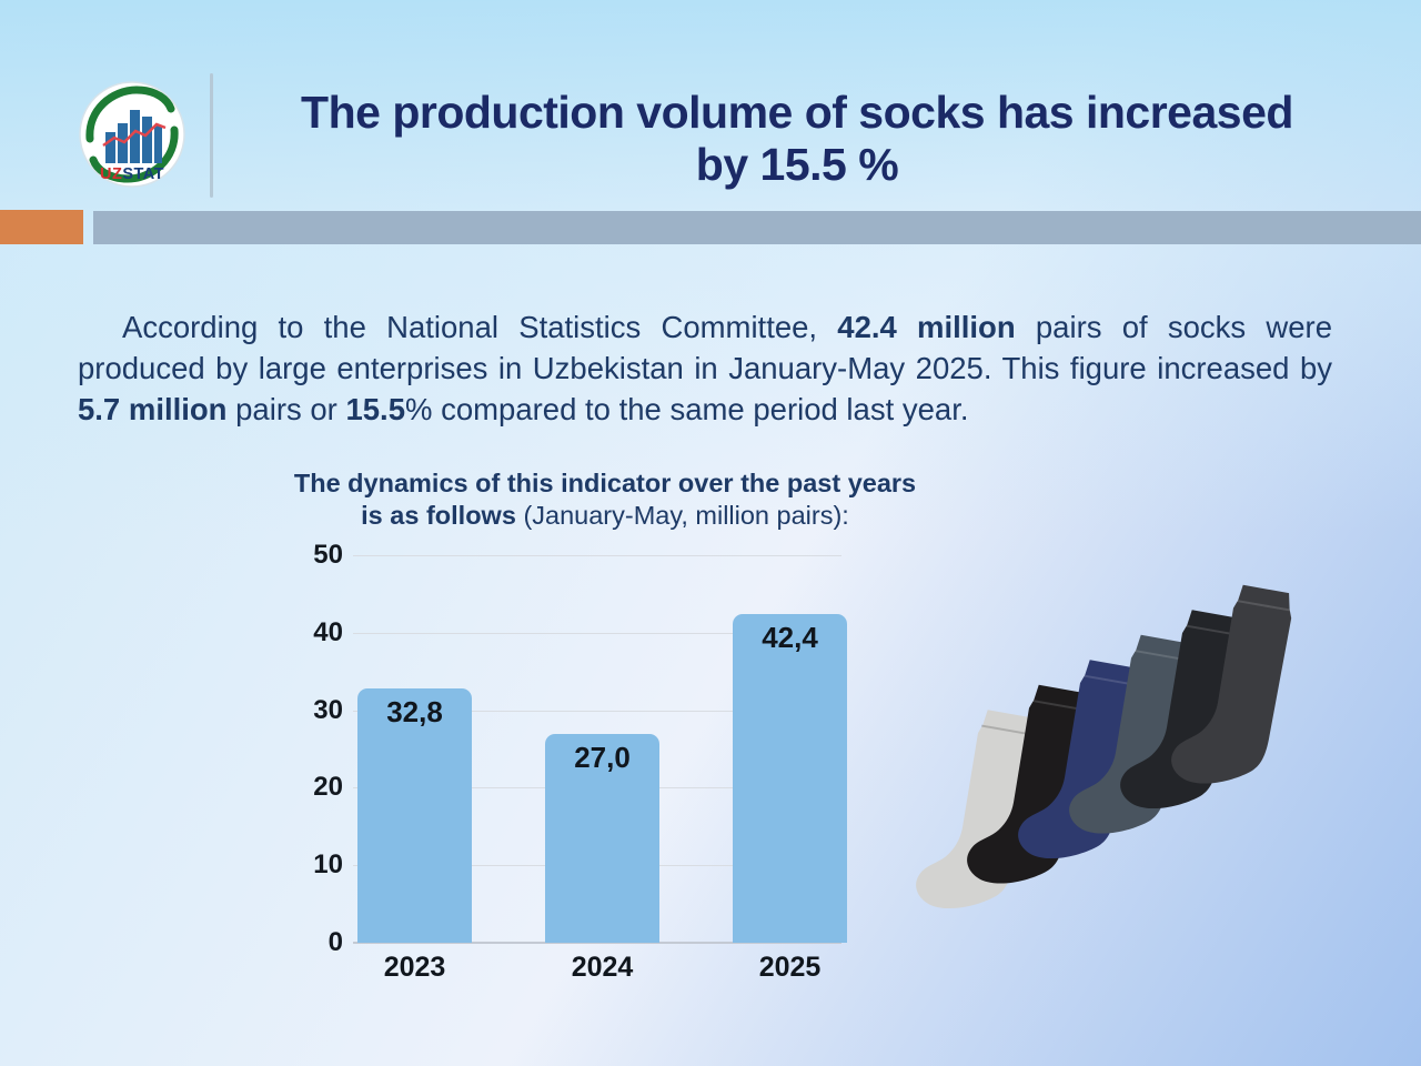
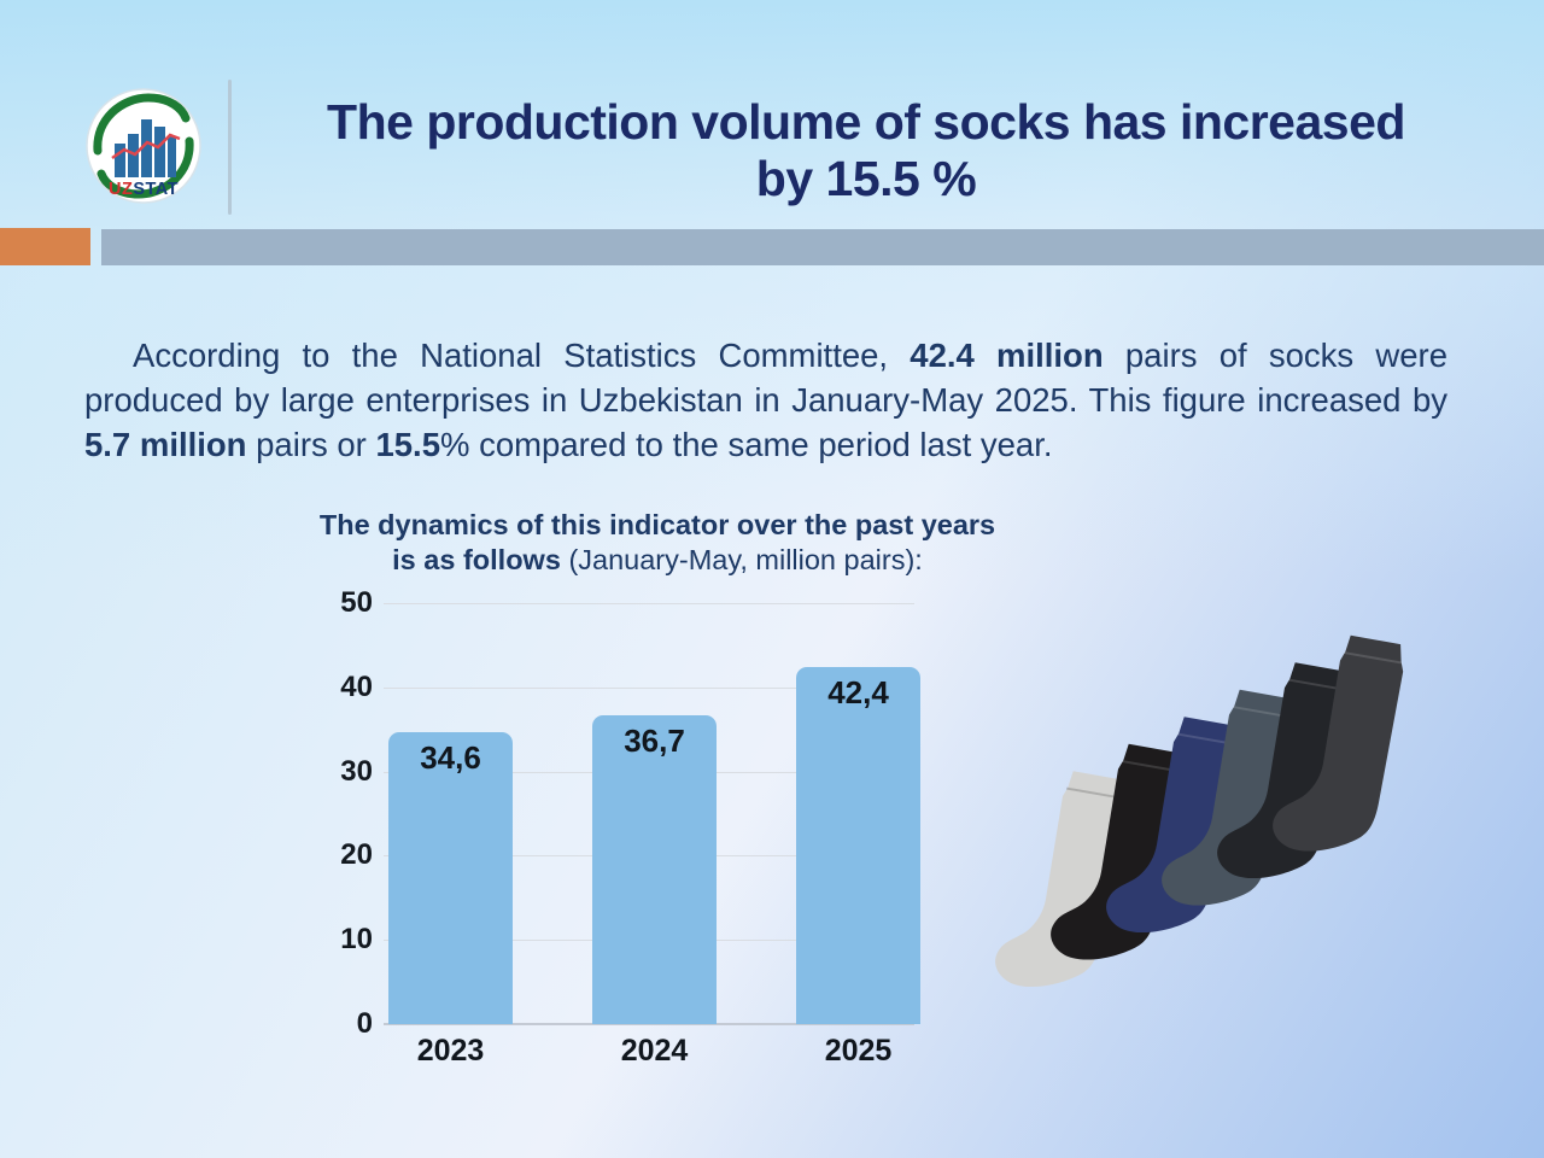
2023: 32,8 -> 34,6
2024: 27,0 -> 36,7
